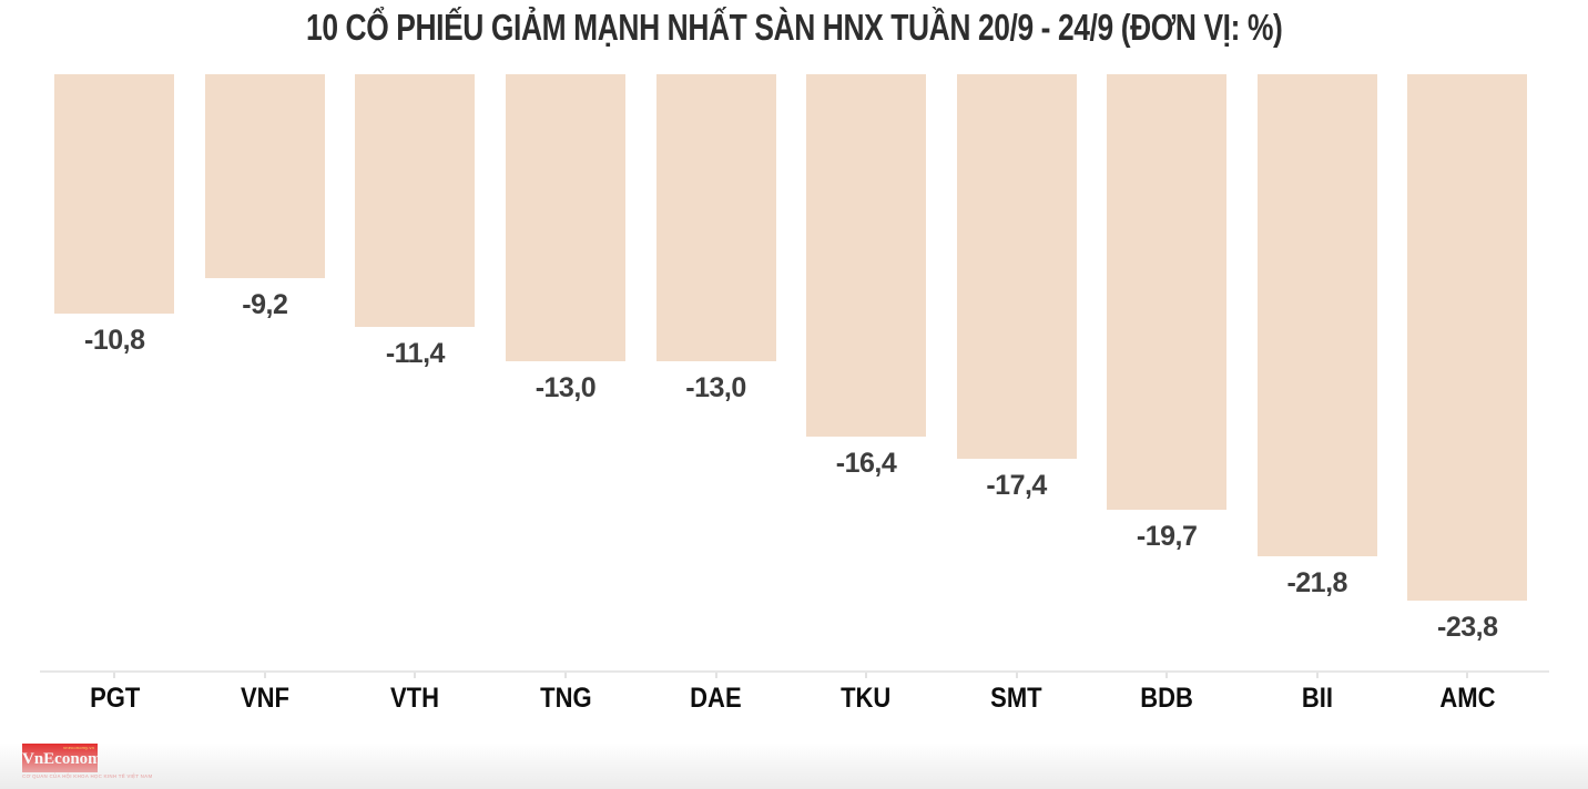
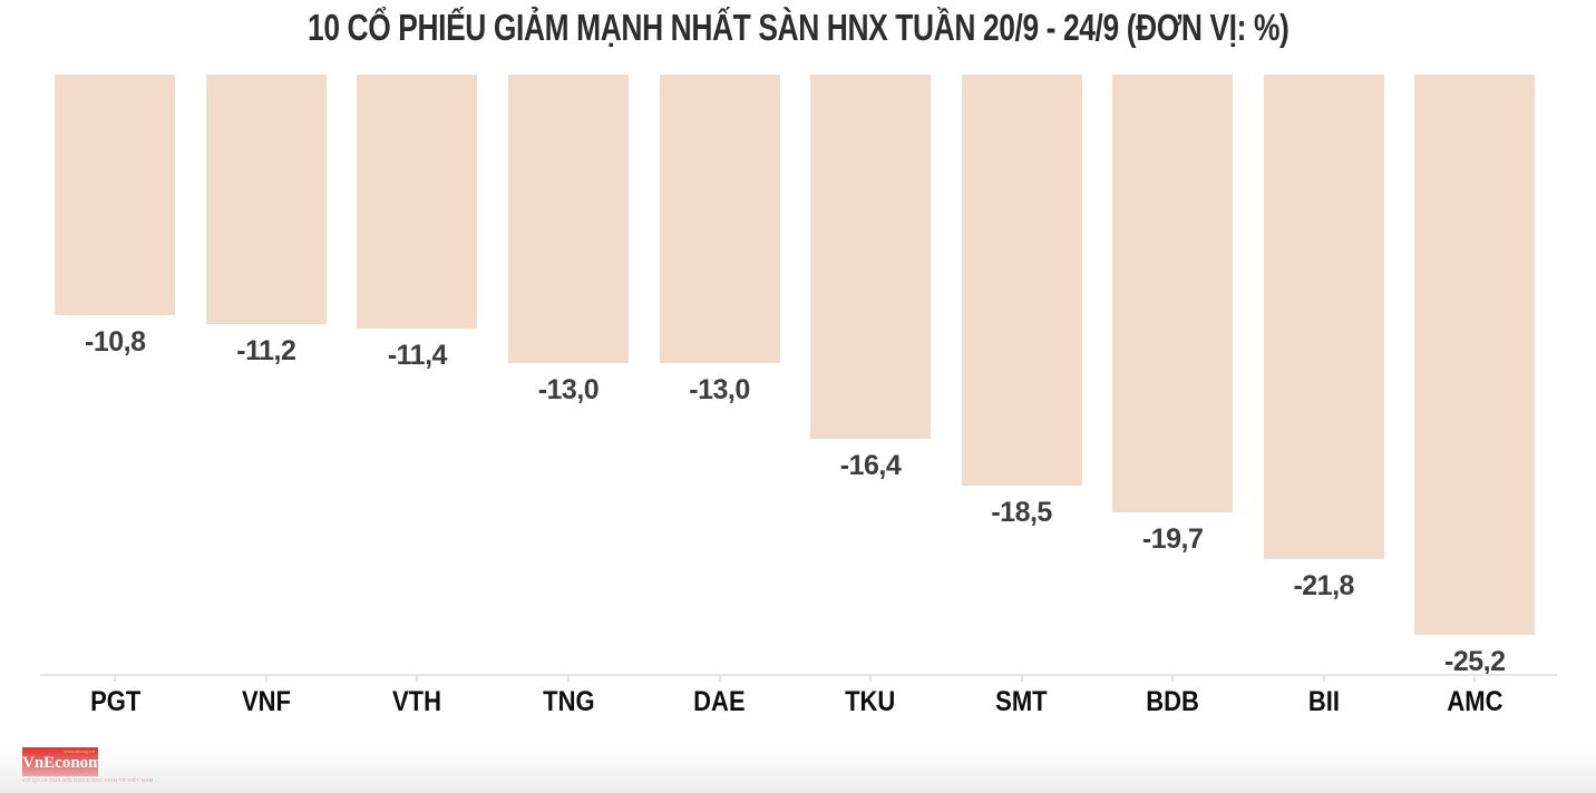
VNF: -9,2 -> -11,2
SMT: -17,4 -> -18,5
AMC: -23,8 -> -25,2
